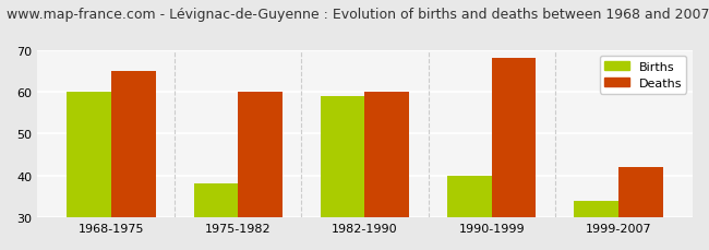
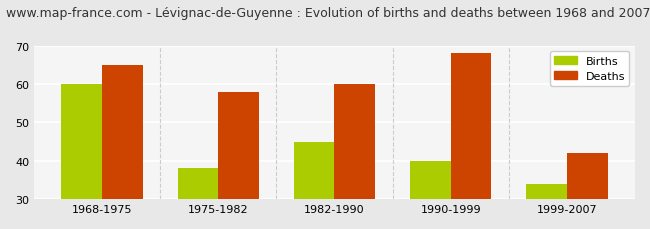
Deaths/1975-1982: 60 -> 58
Births/1982-1990: 59 -> 45
